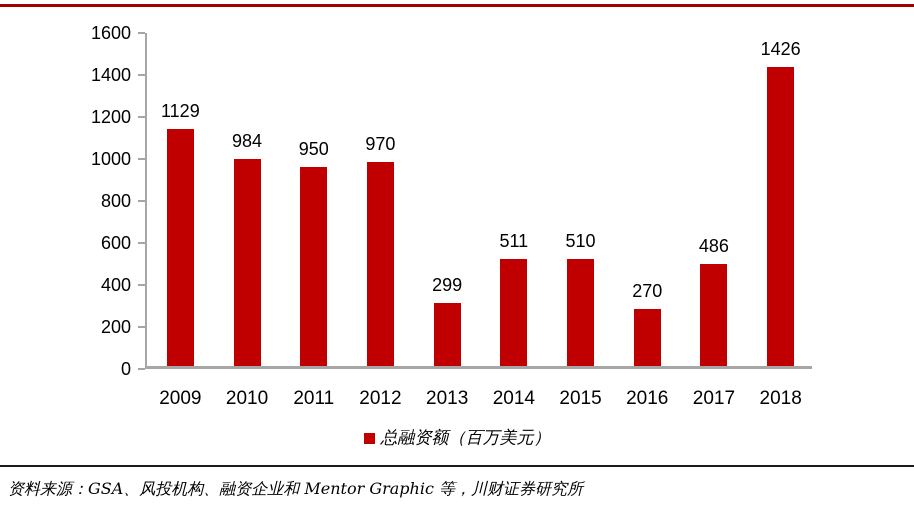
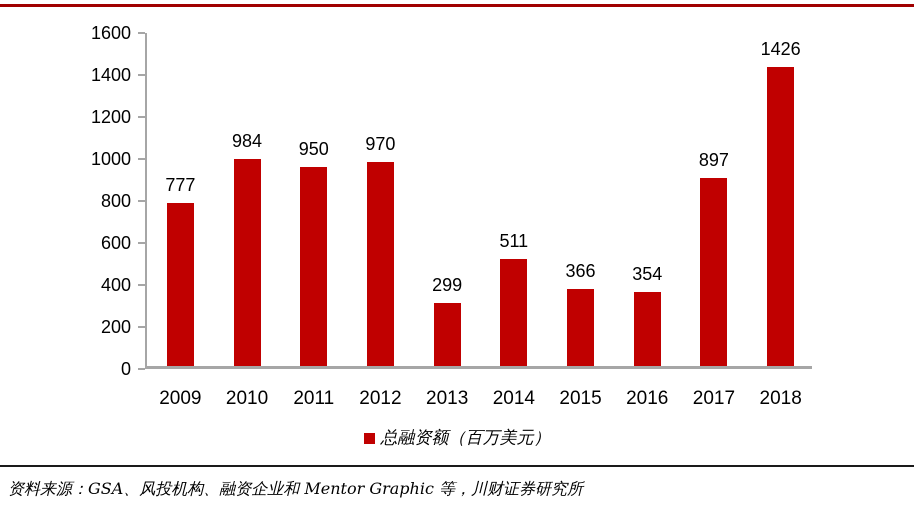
2009: 1129 -> 777
2015: 510 -> 366
2016: 270 -> 354
2017: 486 -> 897
